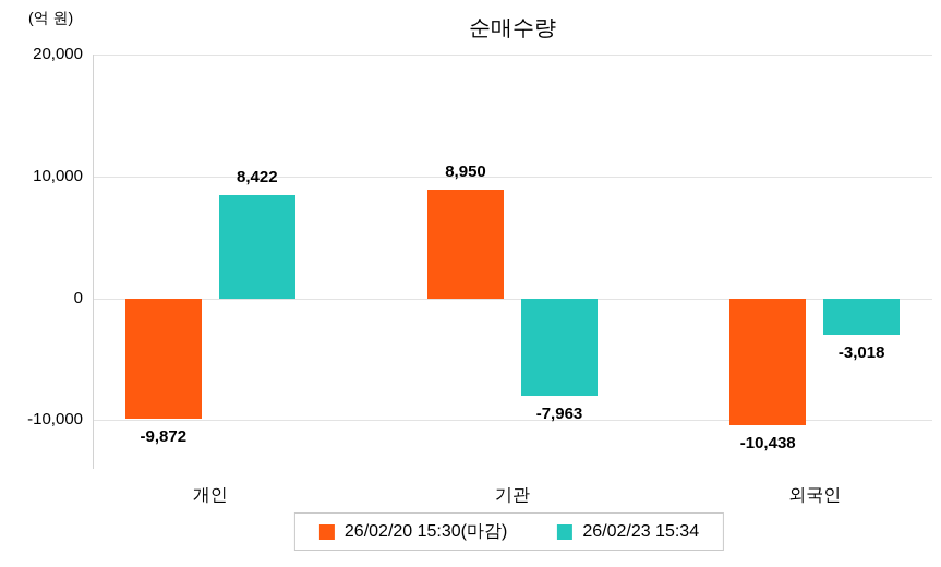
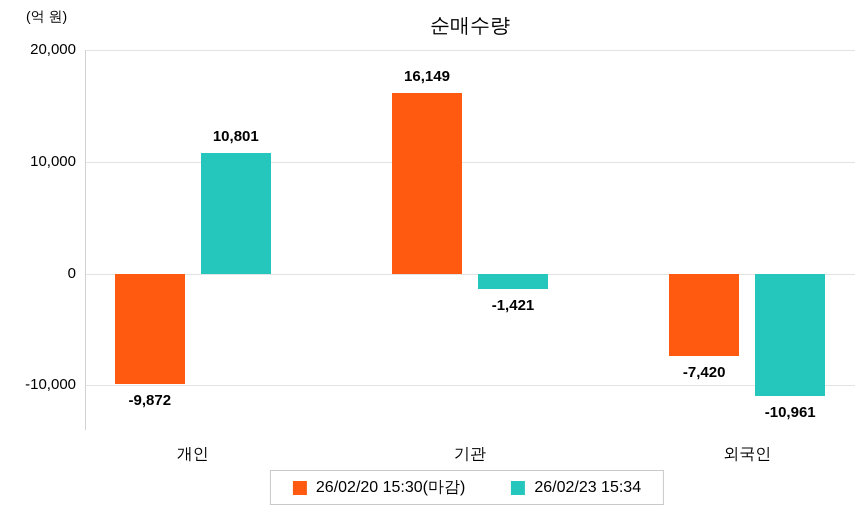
26/02/23 15:34/개인: 8,422 -> 10,801
26/02/20 15:30(마감)/기관: 8,950 -> 16,149
26/02/23 15:34/기관: -7,963 -> -1,421
26/02/20 15:30(마감)/외국인: -10,438 -> -7,420
26/02/23 15:34/외국인: -3,018 -> -10,961
